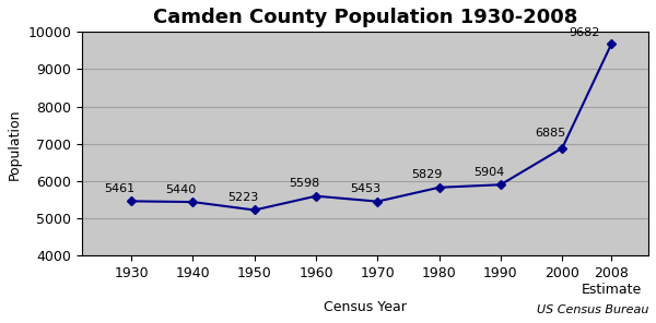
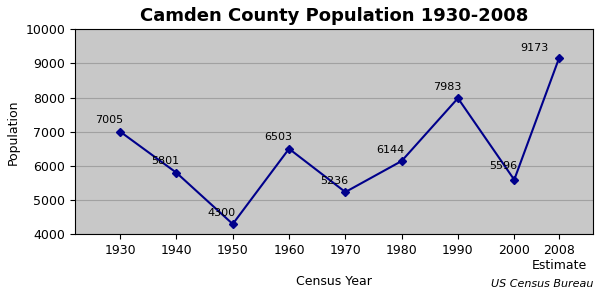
1930: 5461 -> 7005
1940: 5440 -> 5801
1950: 5223 -> 4300
1960: 5598 -> 6503
1970: 5453 -> 5236
1980: 5829 -> 6144
1990: 5904 -> 7983
2000: 6885 -> 5596
2008 Estimate: 9682 -> 9173
